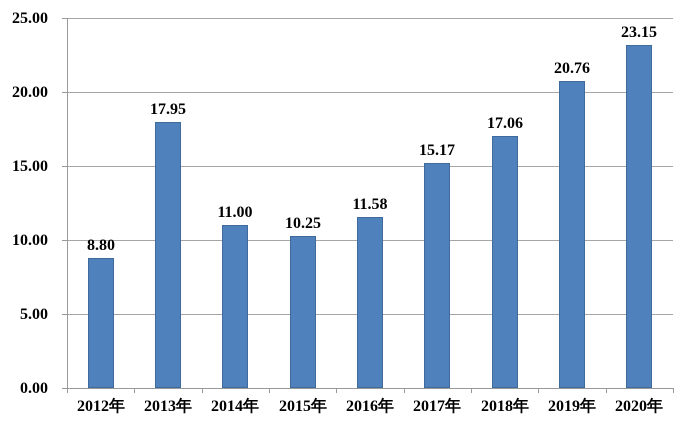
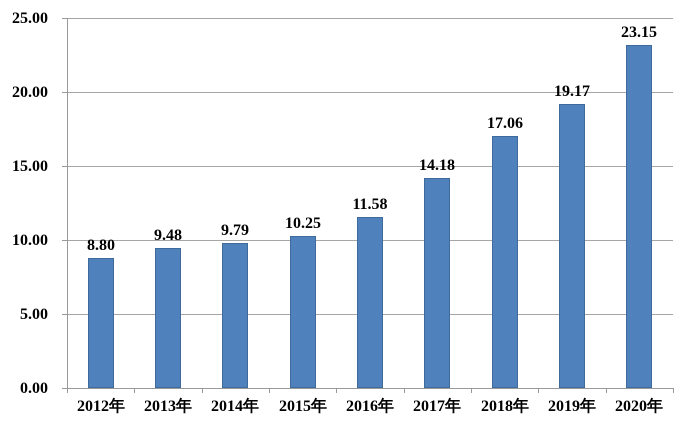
2013年: 17.95 -> 9.48
2014年: 11.00 -> 9.79
2017年: 15.17 -> 14.18
2019年: 20.76 -> 19.17
